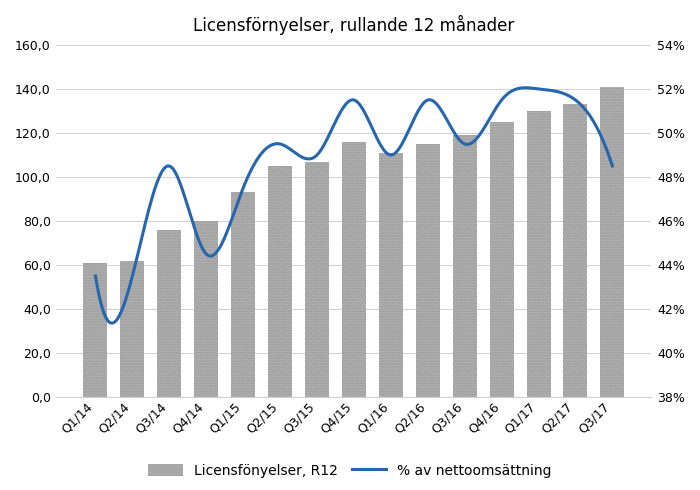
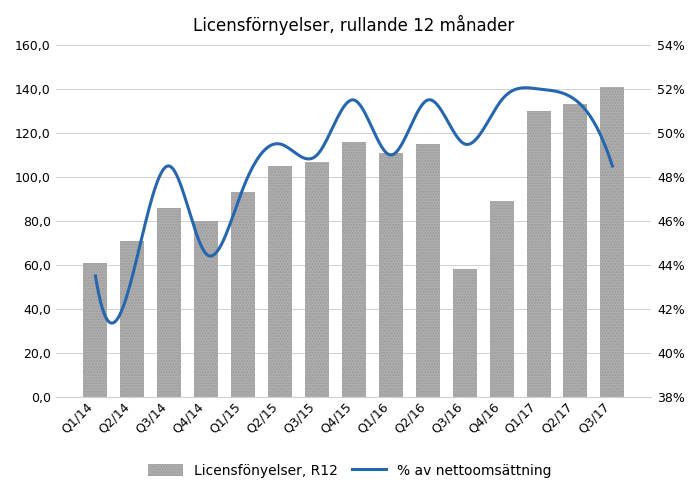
Licensfönyelser, R12/Q2/14: 62 -> 71
Licensfönyelser, R12/Q3/14: 76 -> 86
Licensfönyelser, R12/Q3/16: 119 -> 58
Licensfönyelser, R12/Q4/16: 125 -> 89
